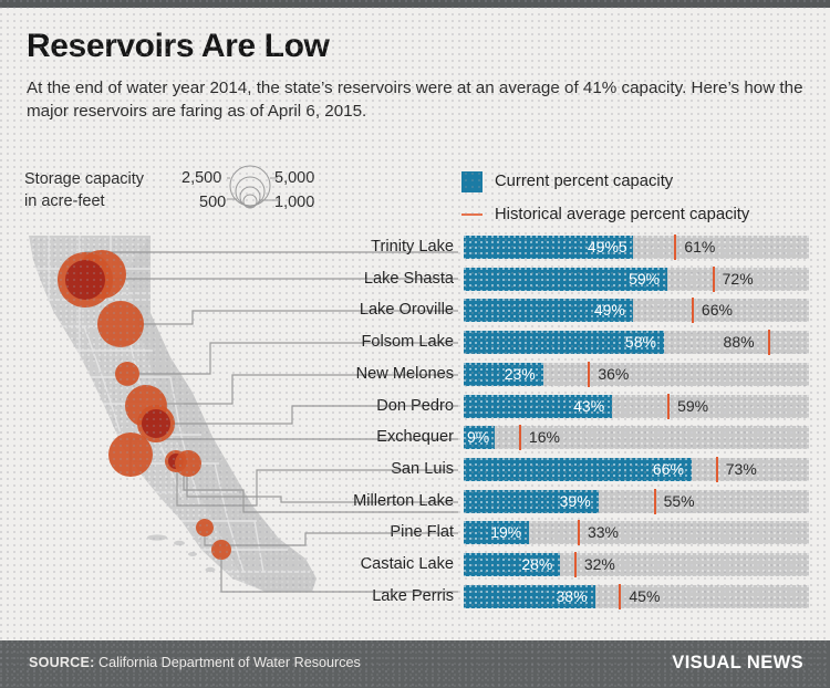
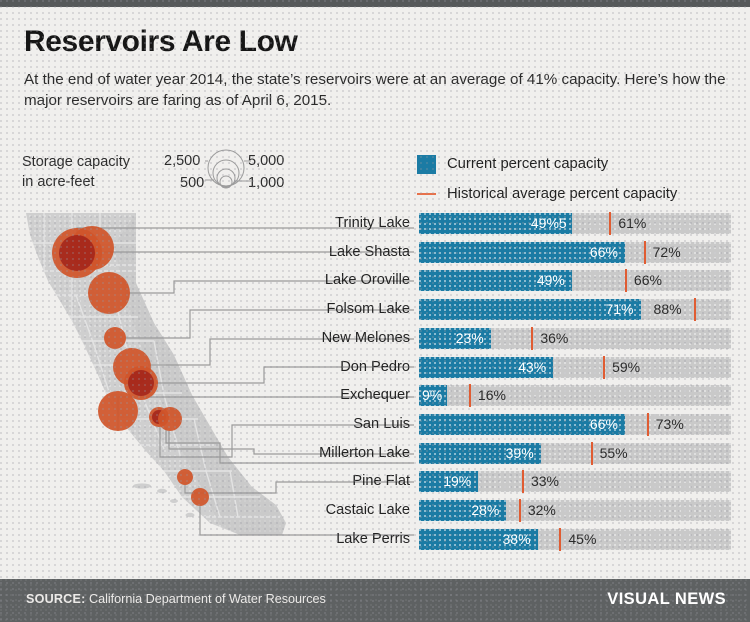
Current percent capacity/Lake Shasta: 59% -> 66%
Current percent capacity/Folsom Lake: 58% -> 71%
